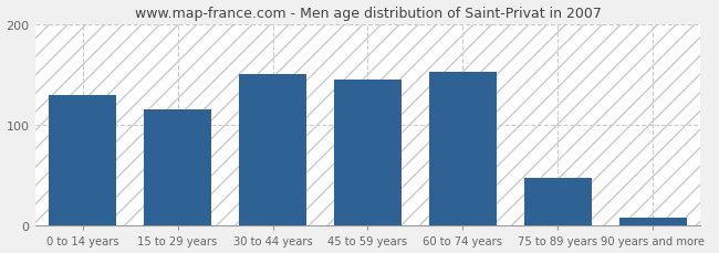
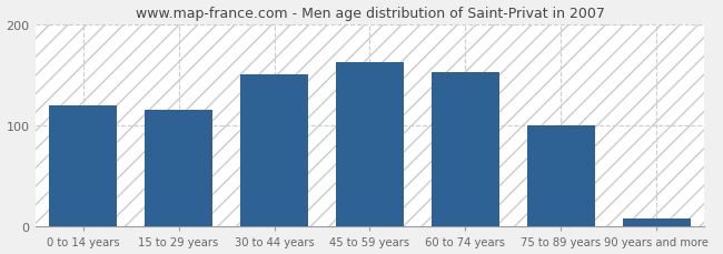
0 to 14 years: 130 -> 120
45 to 59 years: 145 -> 162
75 to 89 years: 48 -> 100
